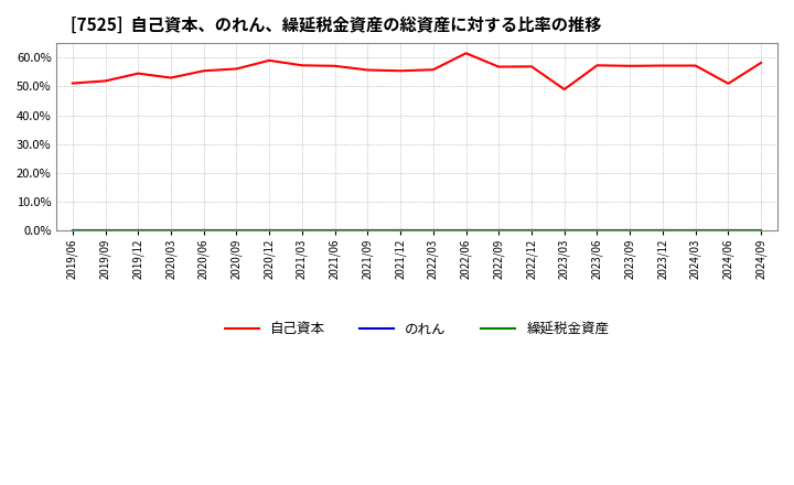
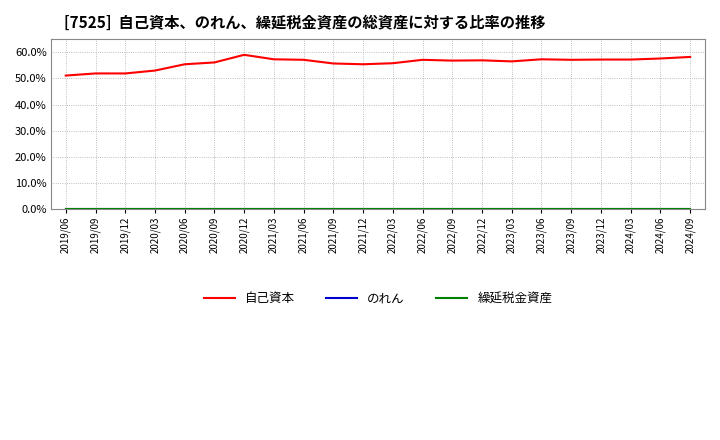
自己資本/2019/12: 54.5% -> 51.9%
自己資本/2022/06: 61.5% -> 57.1%
自己資本/2023/03: 49.0% -> 56.5%
自己資本/2024/06: 51.0% -> 57.6%
